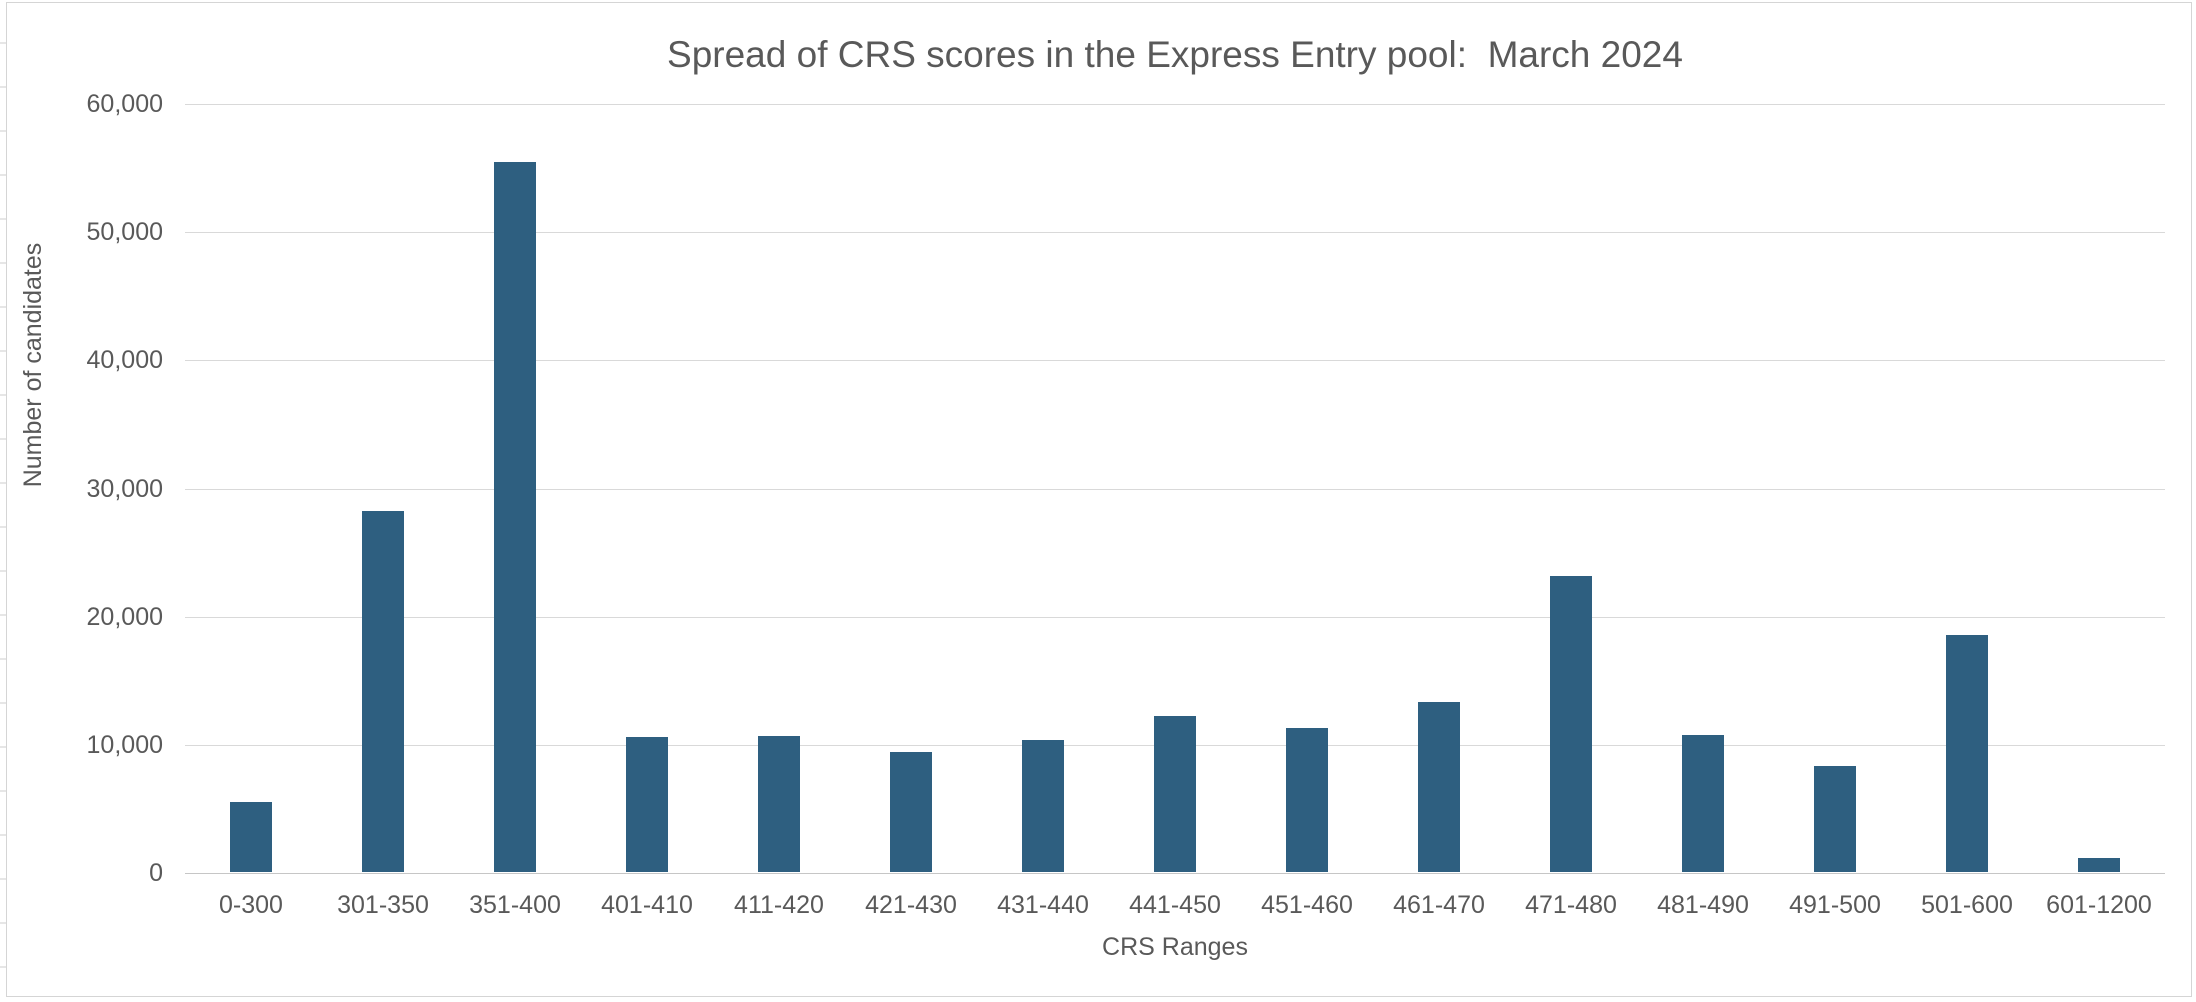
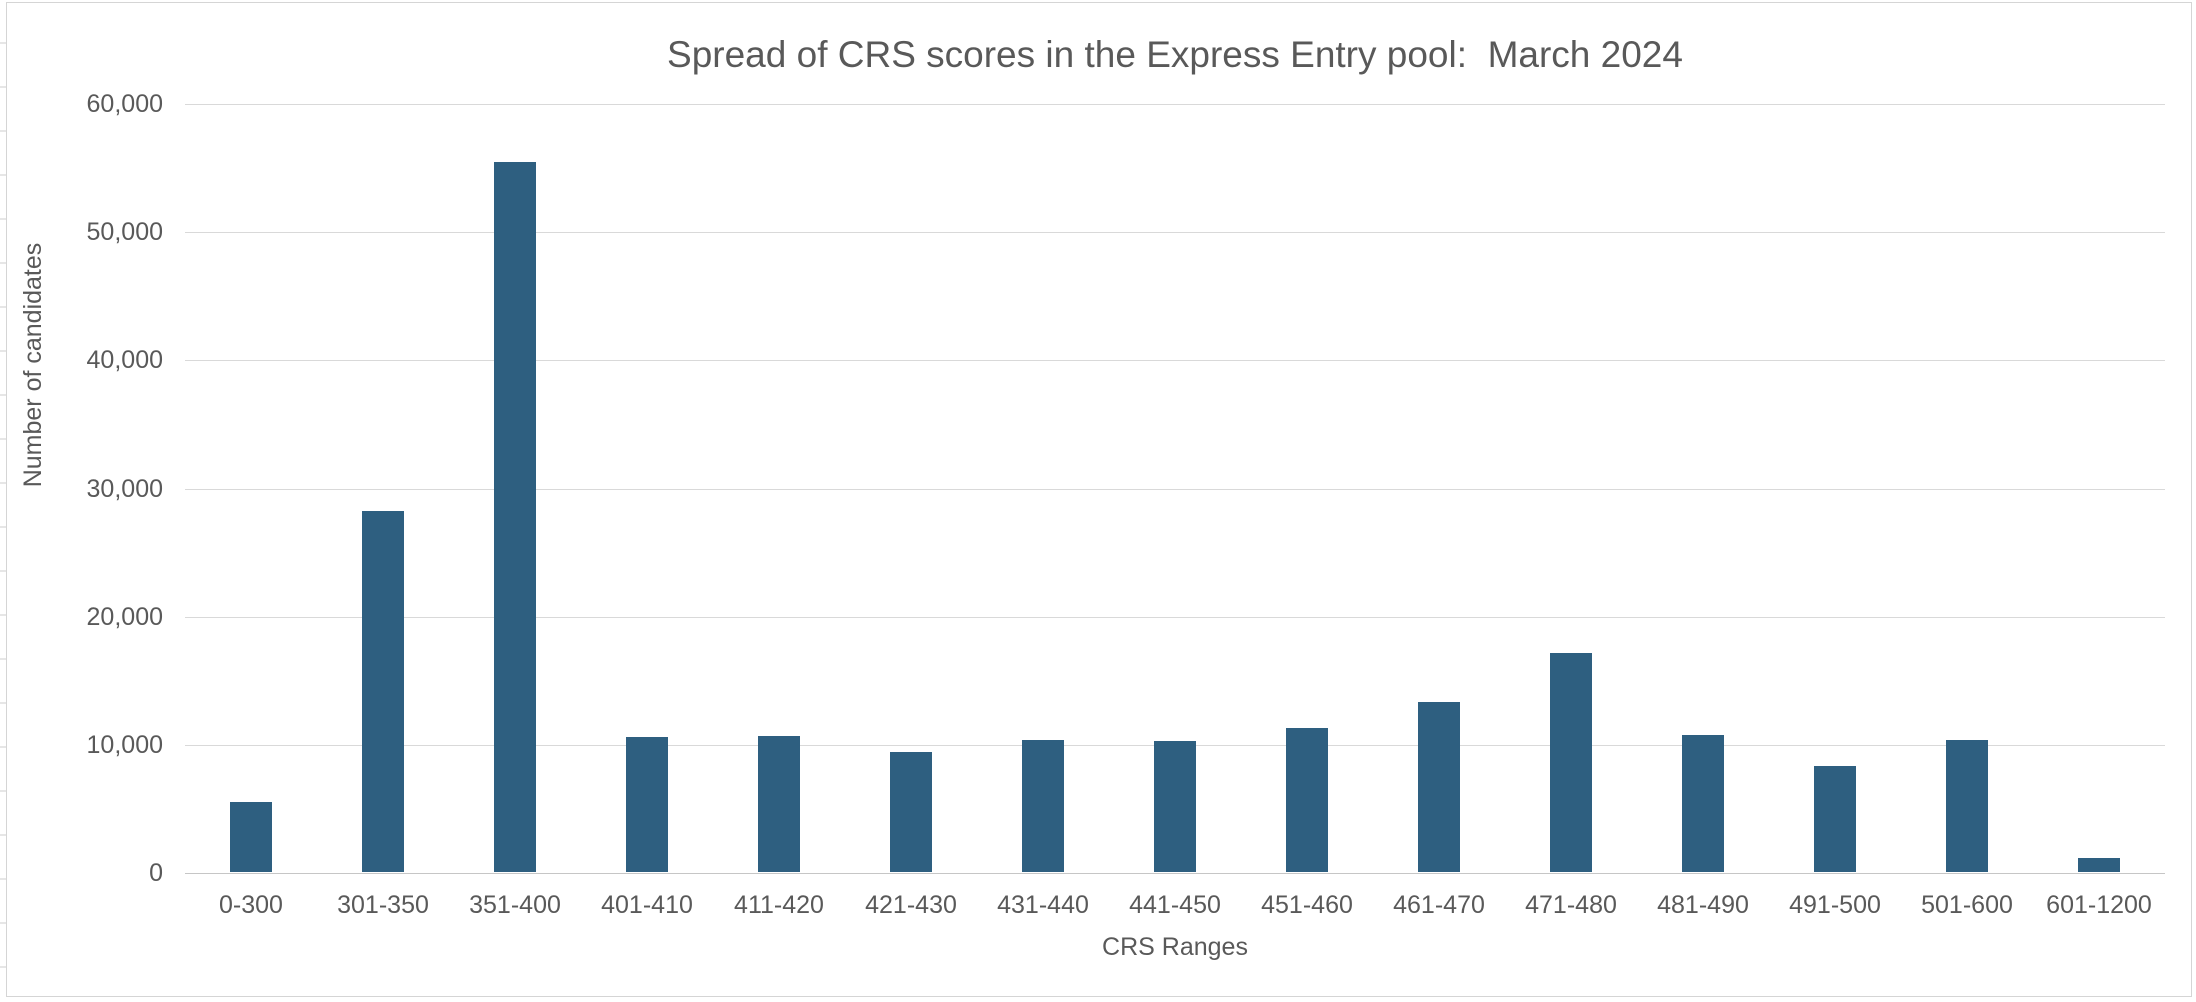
441-450: 12200 -> 10200
471-480: 23100 -> 17100
501-600: 18500 -> 10300
